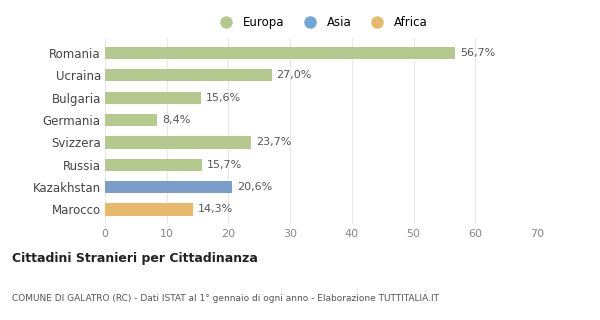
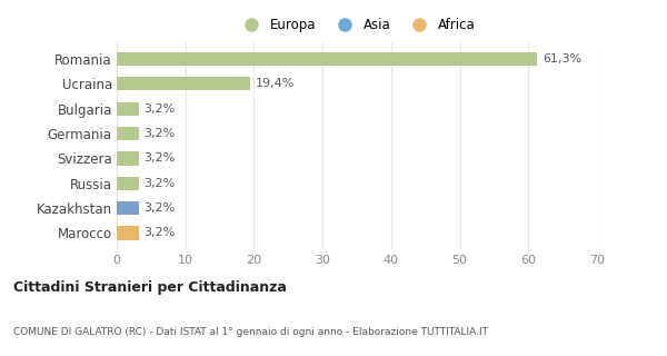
Romania: 56,7% -> 61,3%
Ucraina: 27,0% -> 19,4%
Bulgaria: 15,6% -> 3,2%
Germania: 8,4% -> 3,2%
Svizzera: 23,7% -> 3,2%
Russia: 15,7% -> 3,2%
Kazakhstan: 20,6% -> 3,2%
Marocco: 14,3% -> 3,2%
